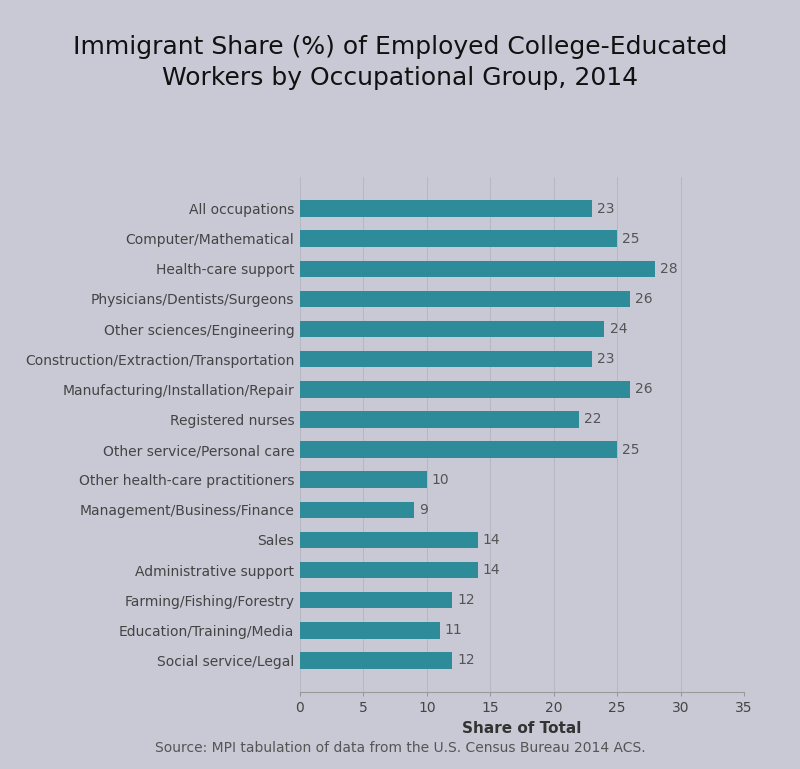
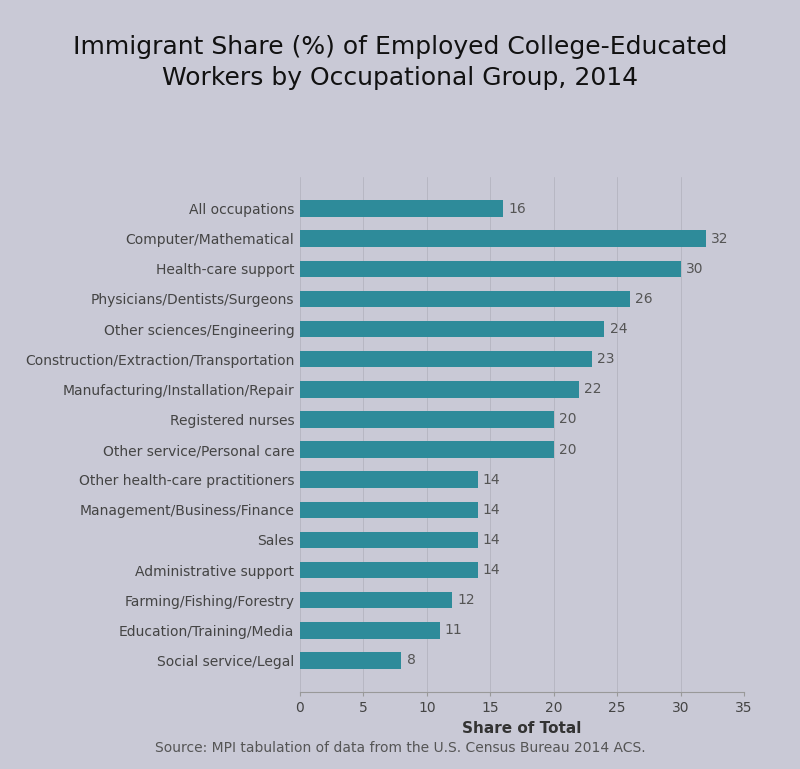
All occupations: 23 -> 16
Computer/Mathematical: 25 -> 32
Health-care support: 28 -> 30
Manufacturing/Installation/Repair: 26 -> 22
Registered nurses: 22 -> 20
Other service/Personal care: 25 -> 20
Other health-care practitioners: 10 -> 14
Management/Business/Finance: 9 -> 14
Social service/Legal: 12 -> 8
